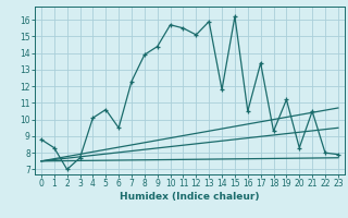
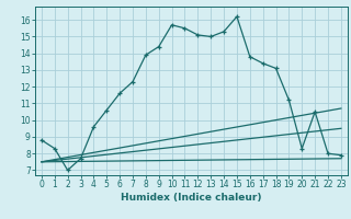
4: 10.1 -> 9.6
6: 9.5 -> 11.6
13: 15.9 -> 15.0
14: 11.8 -> 15.3
16: 10.5 -> 13.8
18: 9.3 -> 13.1
